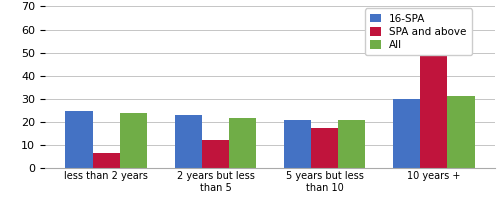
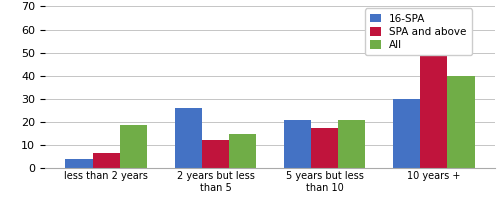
16-SPA/less than 2 years: 25 -> 4
All/less than 2 years: 24.0 -> 19.0
16-SPA/2 years but less than 5: 23 -> 26
All/2 years but less than 5: 22.0 -> 15.0
All/10 years +: 31.5 -> 40.0
